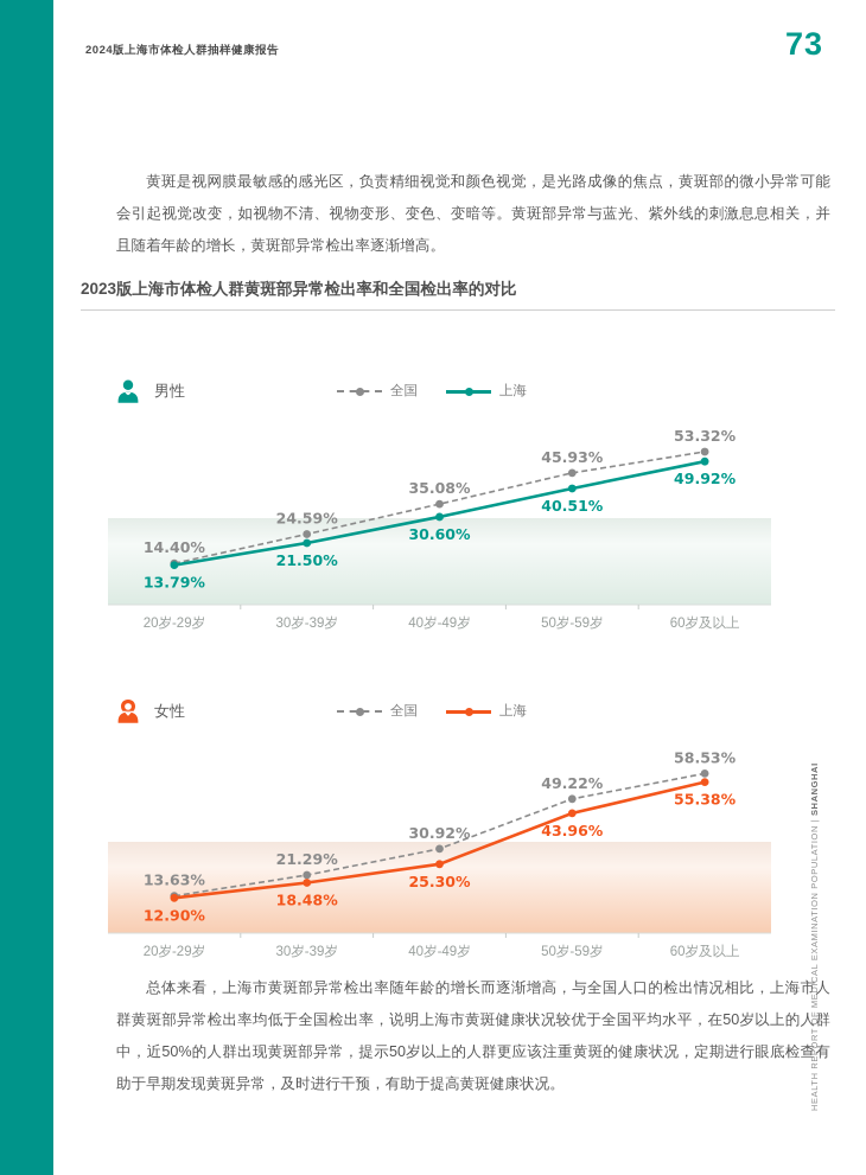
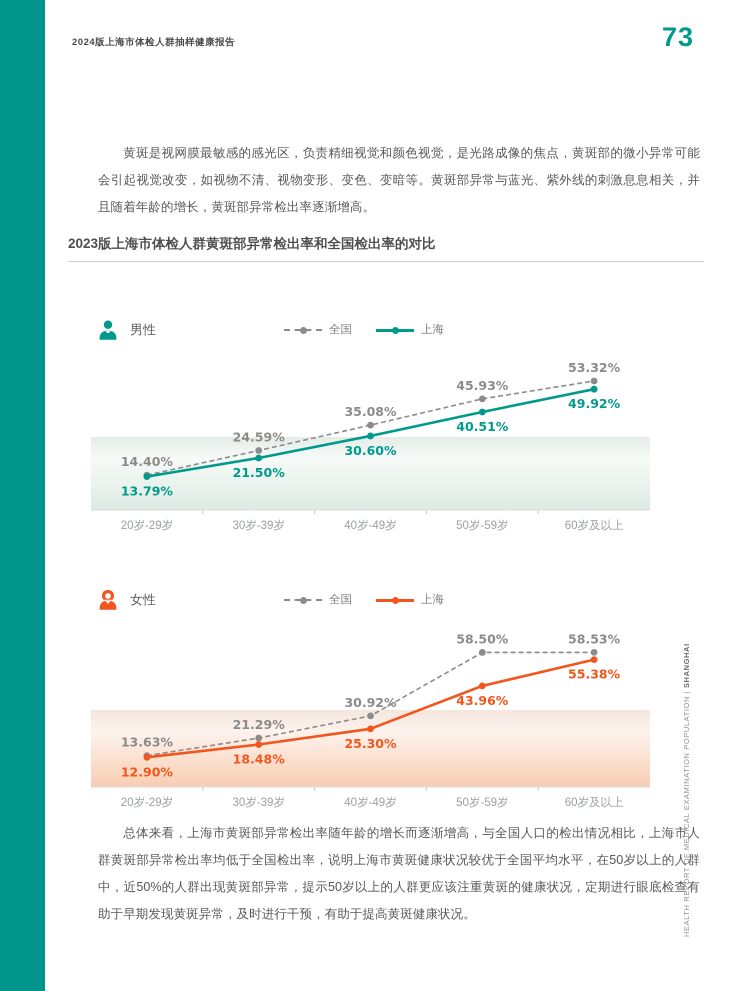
女性/全国/50岁-59岁: 49.22% -> 58.50%
